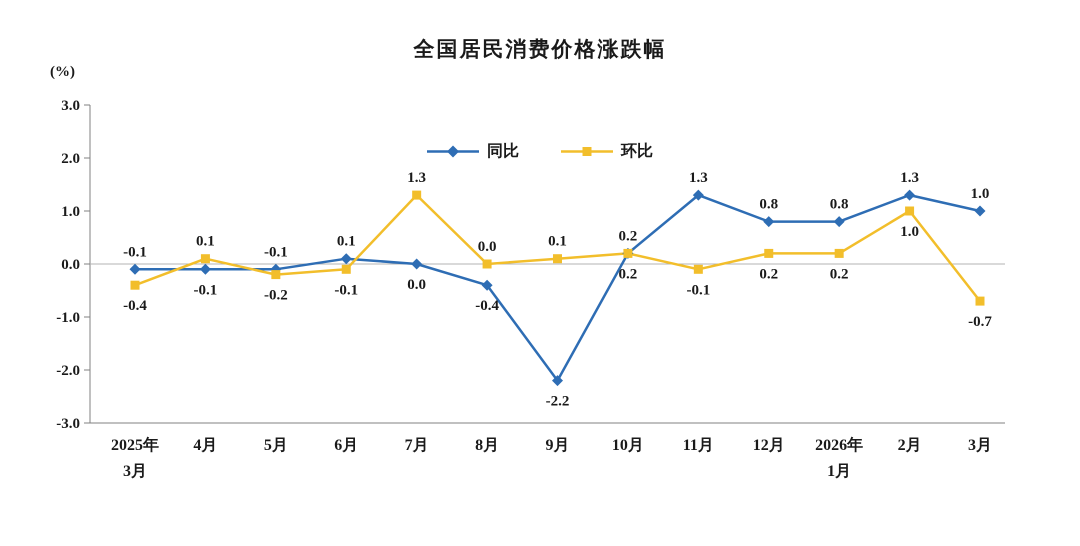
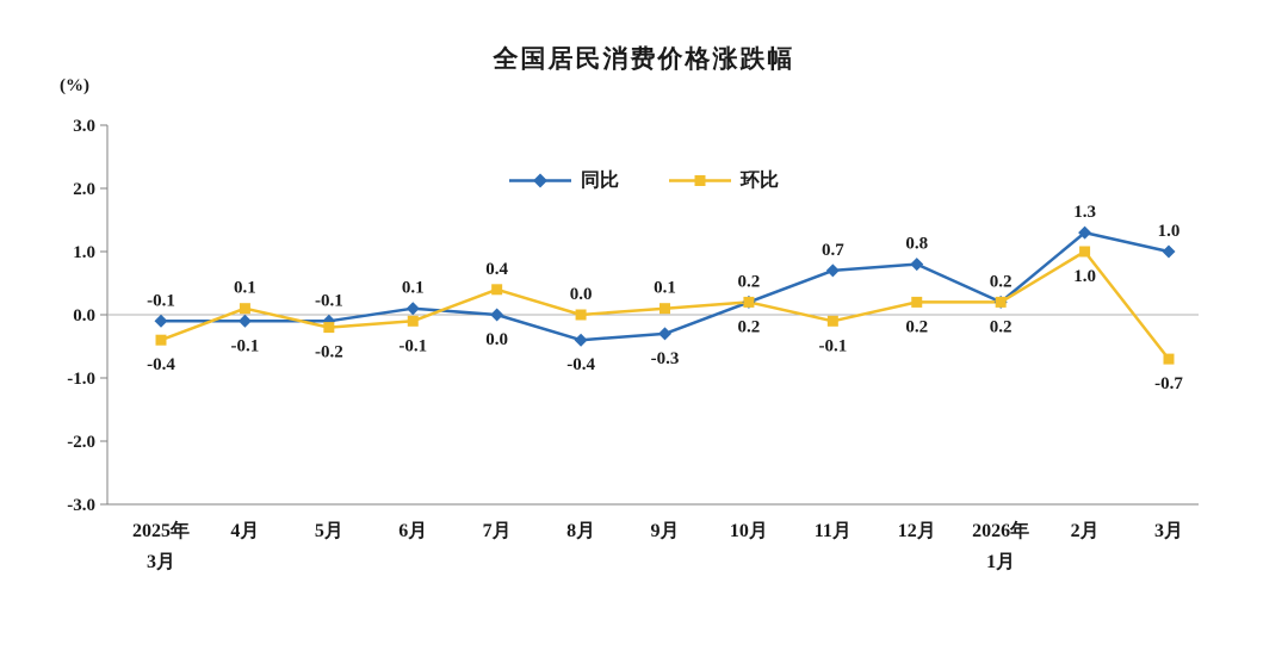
环比/7月: 1.3 -> 0.4
同比/9月: -2.2 -> -0.3
同比/11月: 1.3 -> 0.7
同比/2026年 1月: 0.8 -> 0.2
